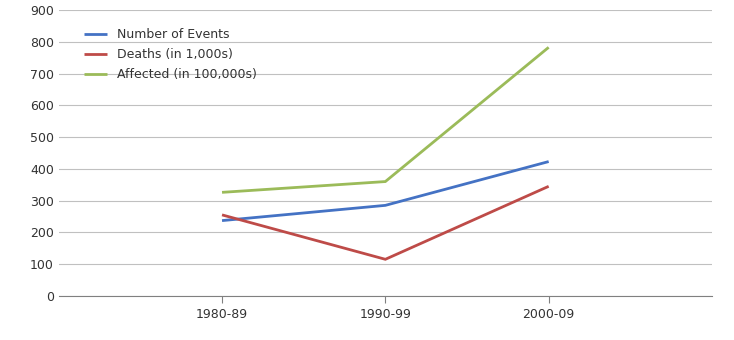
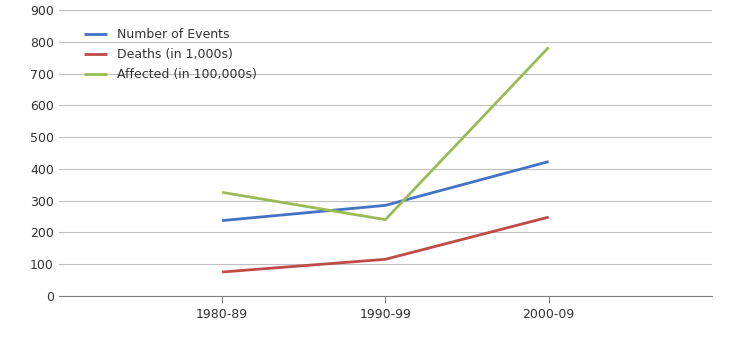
Deaths (in 1,000s)/1980-89: 255 -> 75
Affected (in 100,000s)/1990-99: 360 -> 240
Deaths (in 1,000s)/2000-09: 345 -> 248
